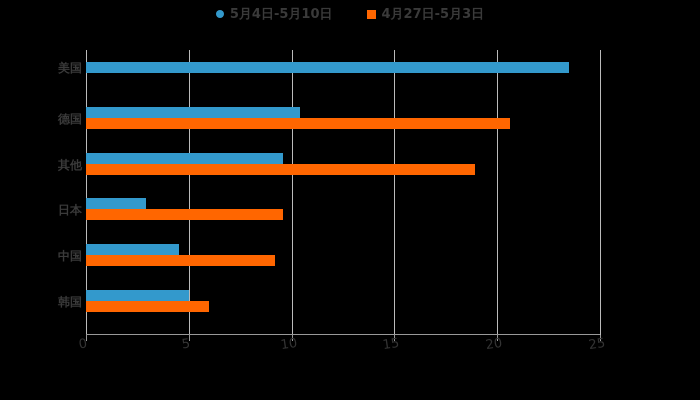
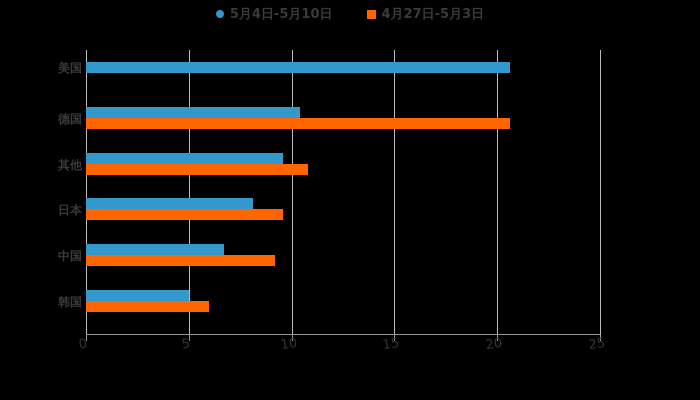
5月4日-5月10日/美国: 23.5 -> 20.6
4月27日-5月3日/其他: 18.9 -> 10.8
5月4日-5月10日/日本: 2.9 -> 8.1
5月4日-5月10日/中国: 4.5 -> 6.7
